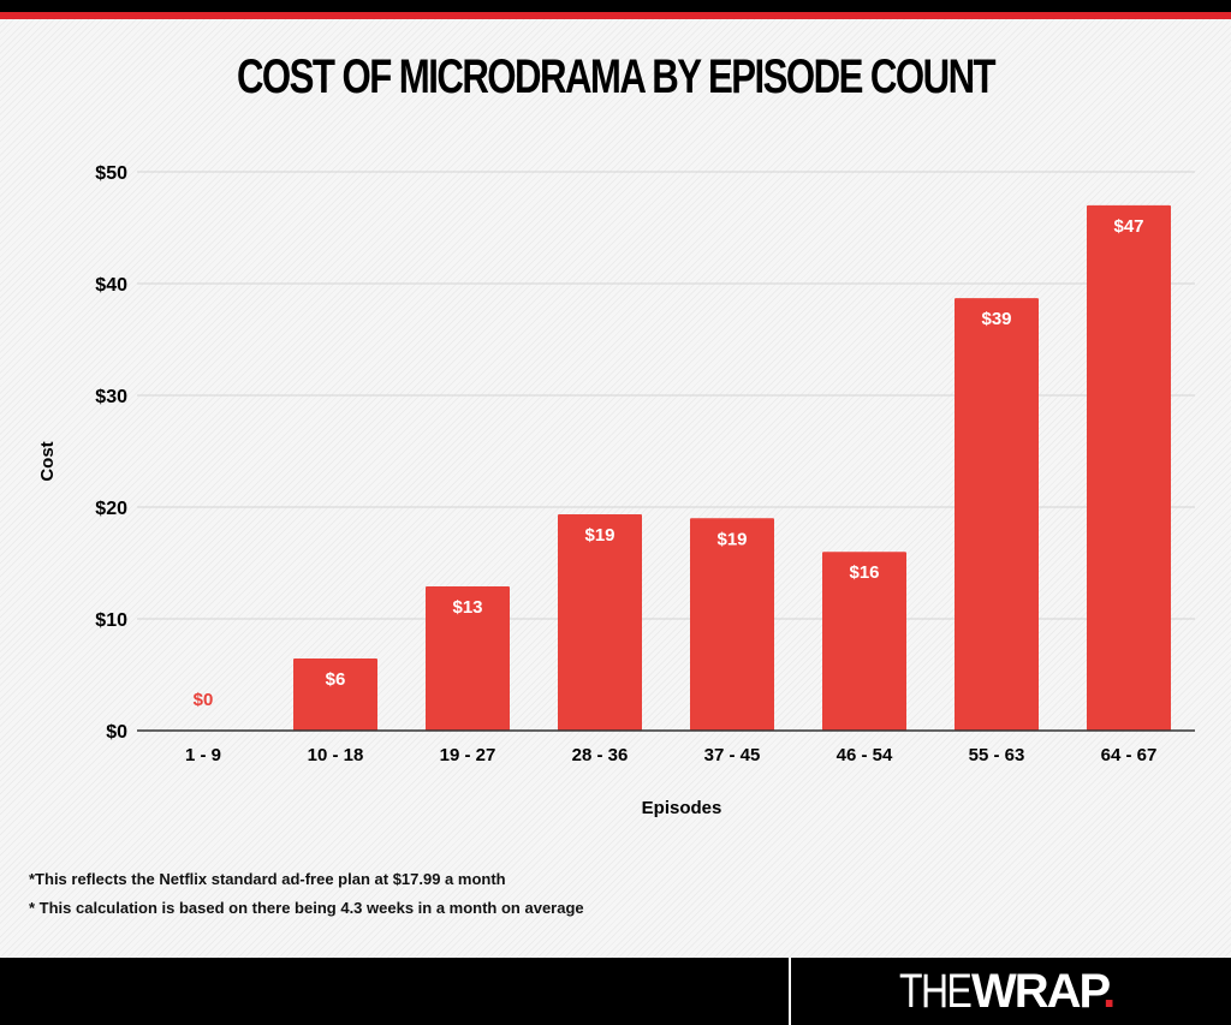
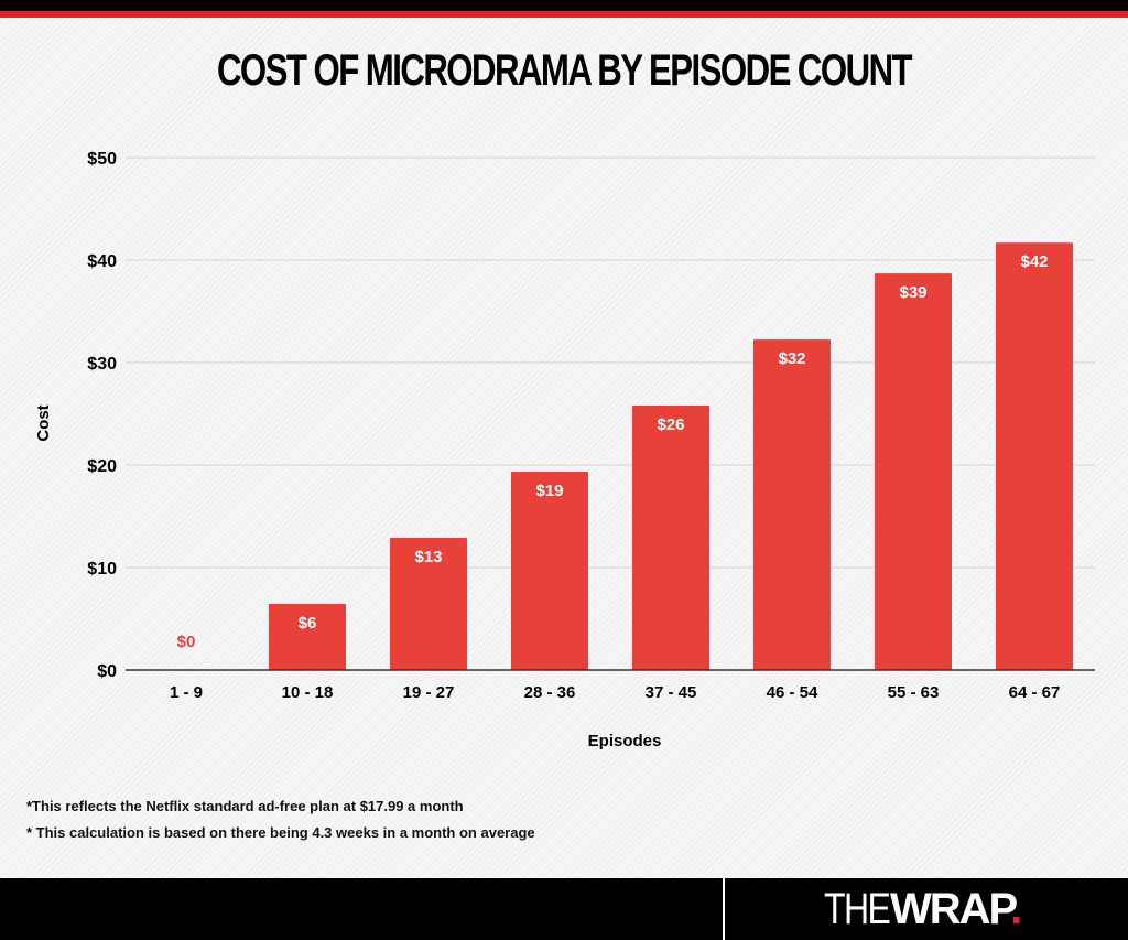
37 - 45: $19 -> $26
46 - 54: $16 -> $32
64 - 67: $47 -> $42
